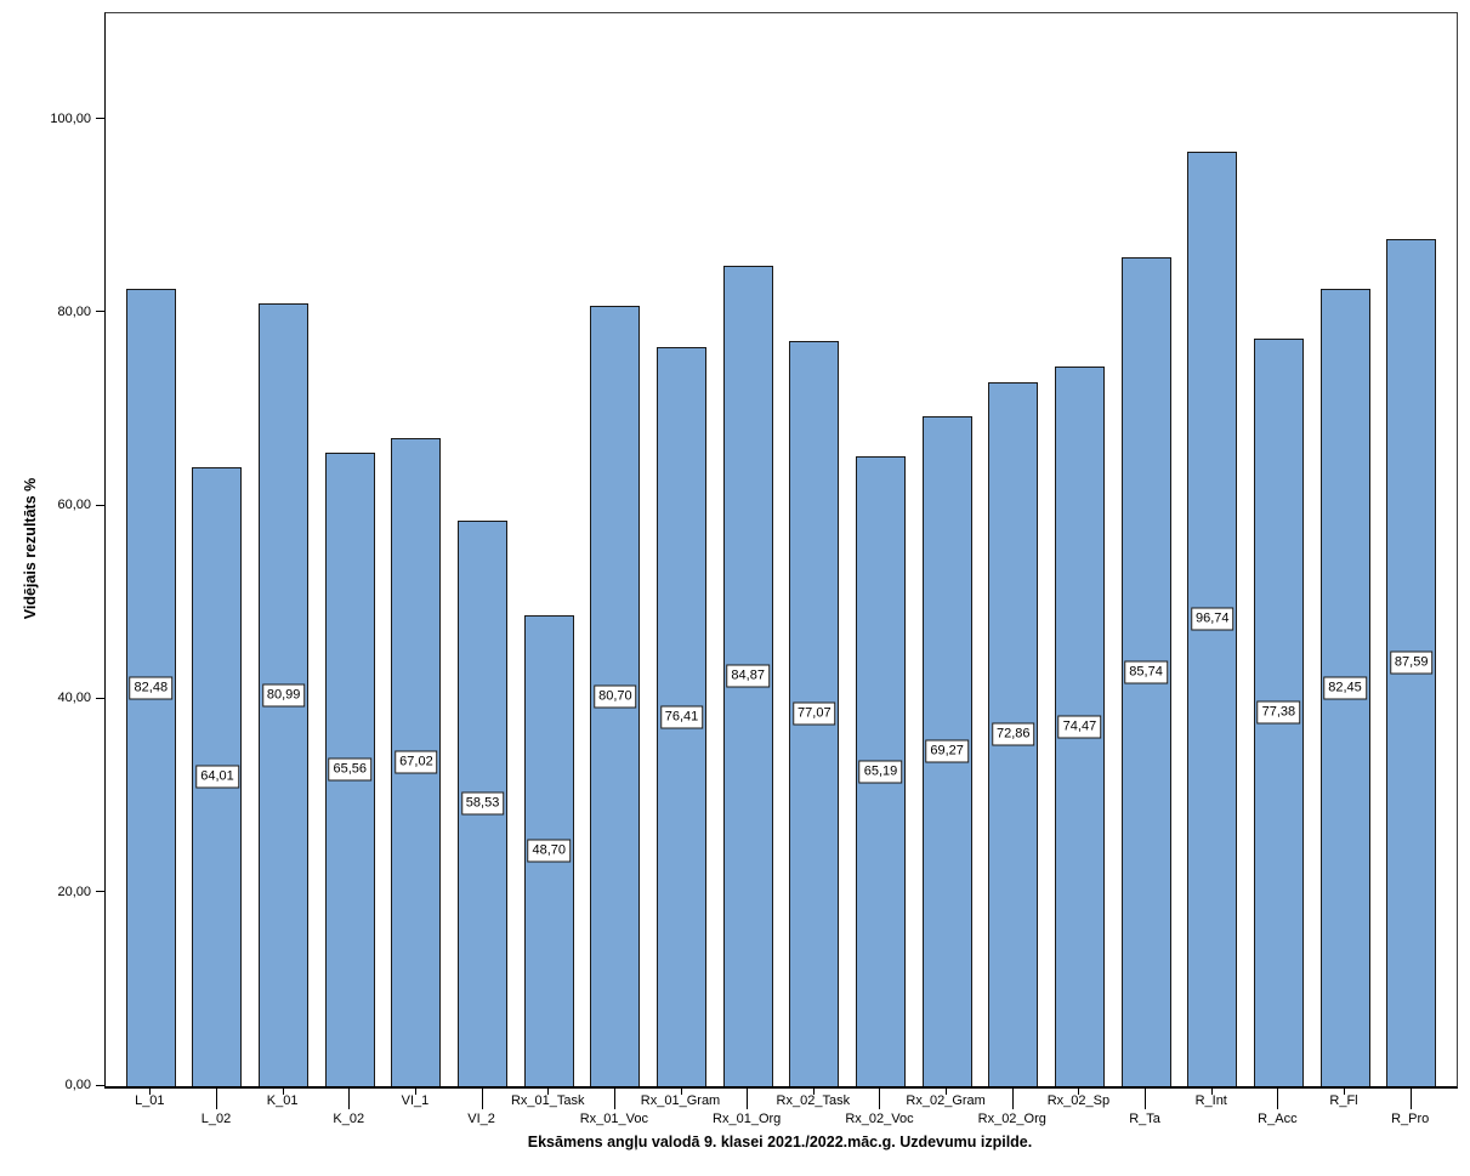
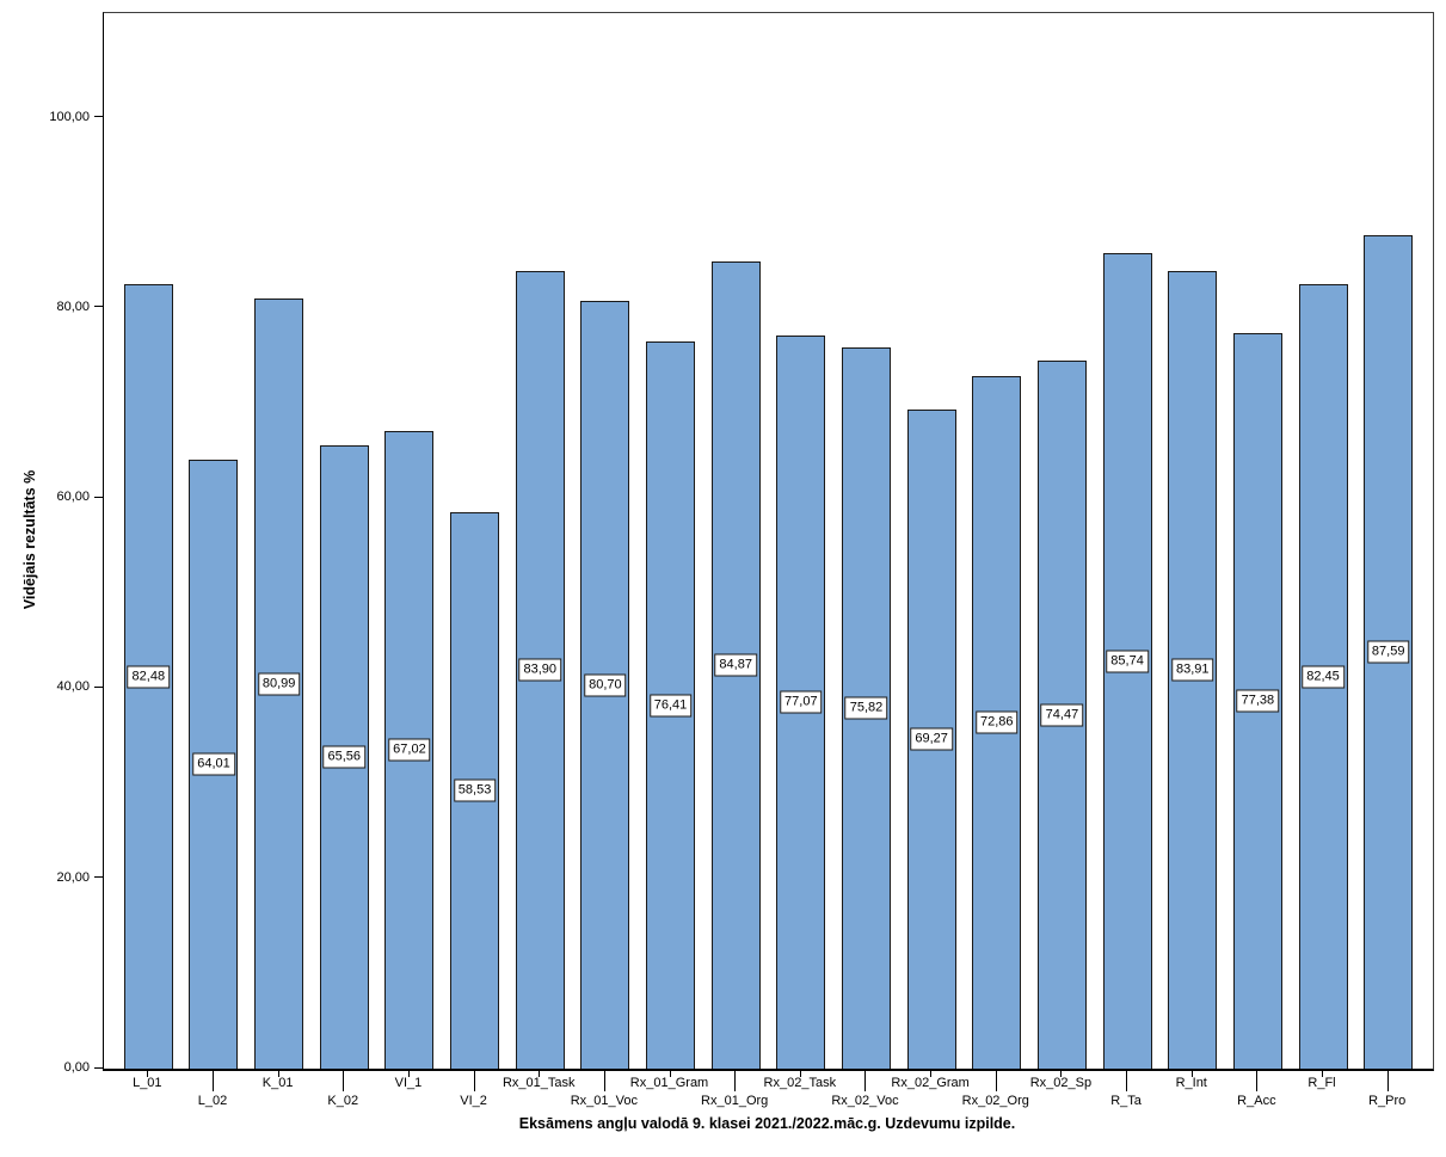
Rx_01_Task: 48,70 -> 83,90
Rx_02_Voc: 65,19 -> 75,82
R_Int: 96,74 -> 83,91
